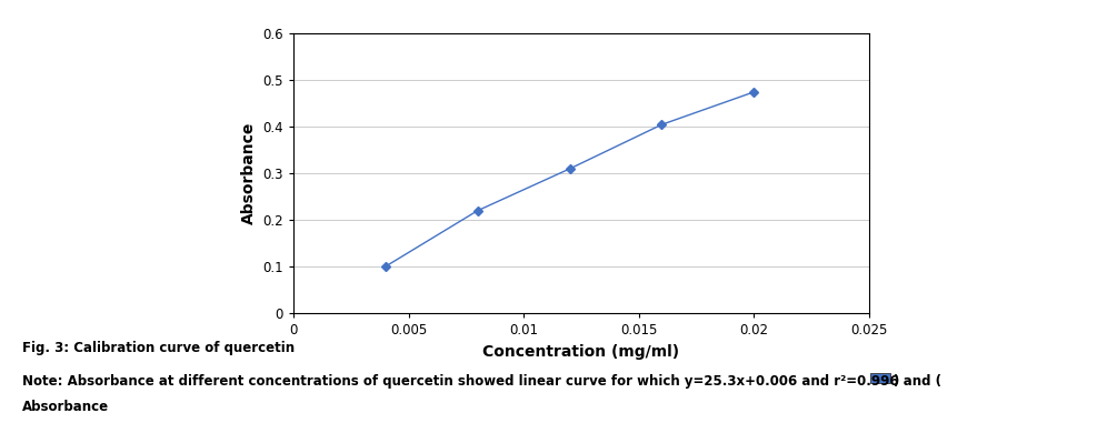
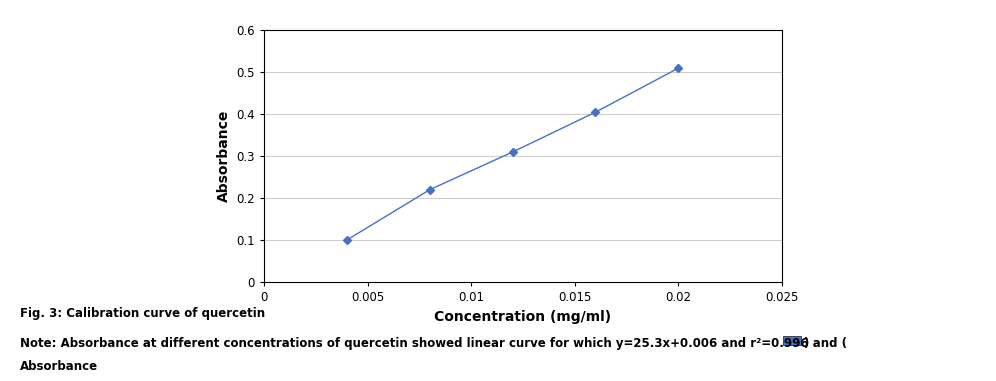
0.02: 0.475 -> 0.510
